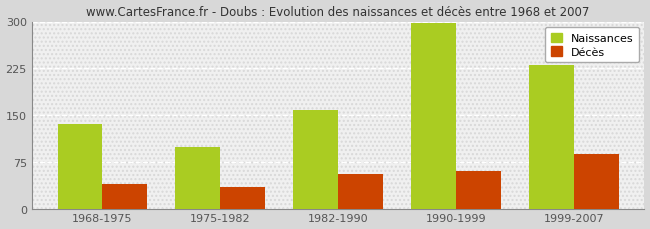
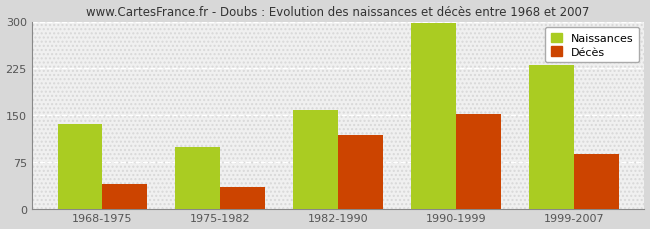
Décès/1982-1990: 55 -> 118
Décès/1990-1999: 60 -> 152
